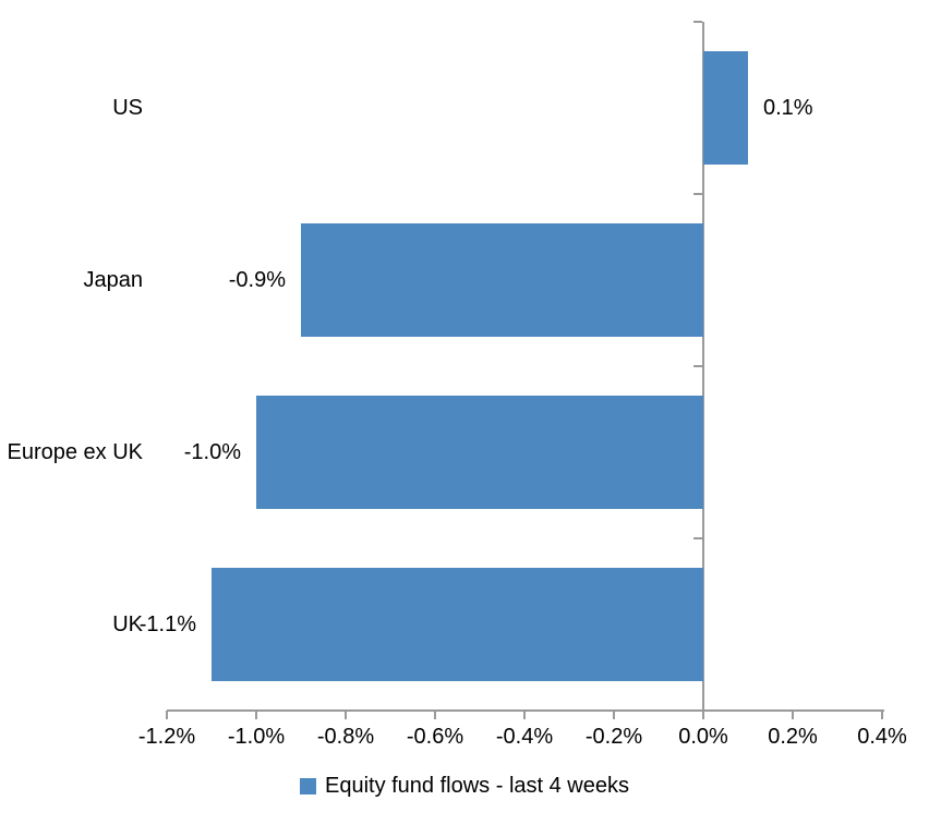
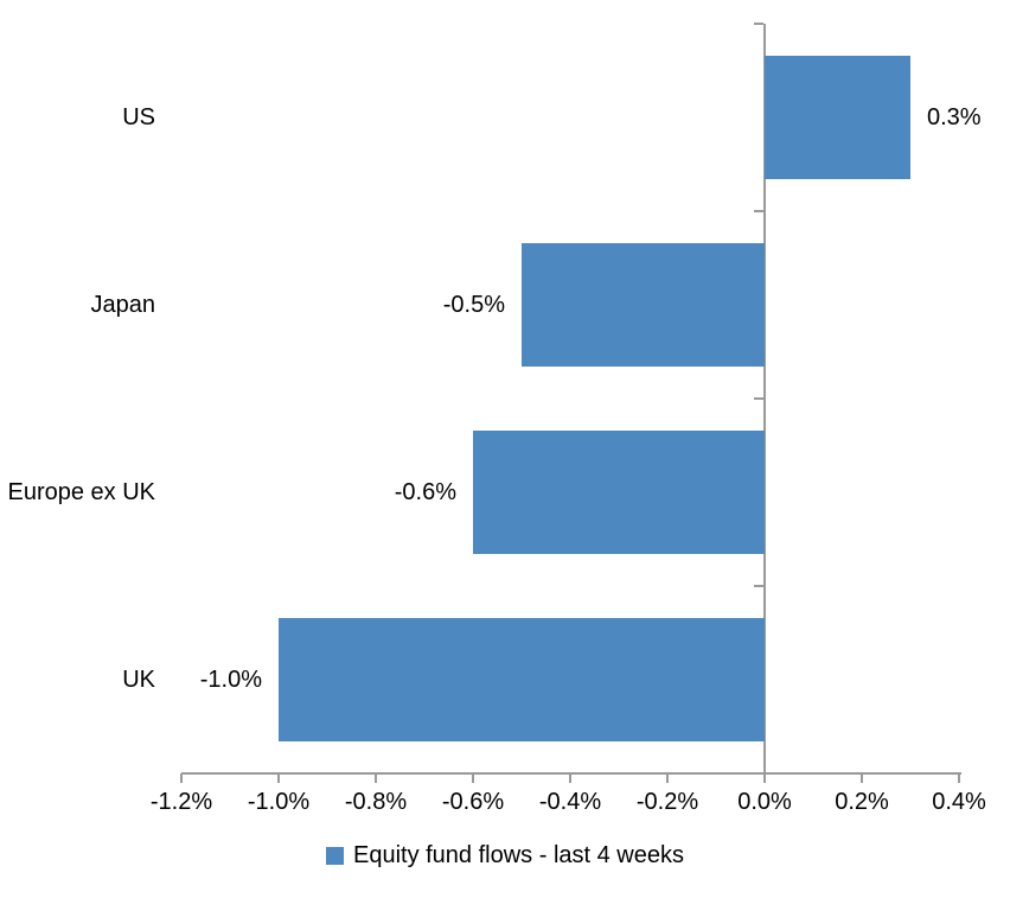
US: 0.1% -> 0.3%
Japan: -0.9% -> -0.5%
Europe ex UK: -1.0% -> -0.6%
UK: -1.1% -> -1.0%
